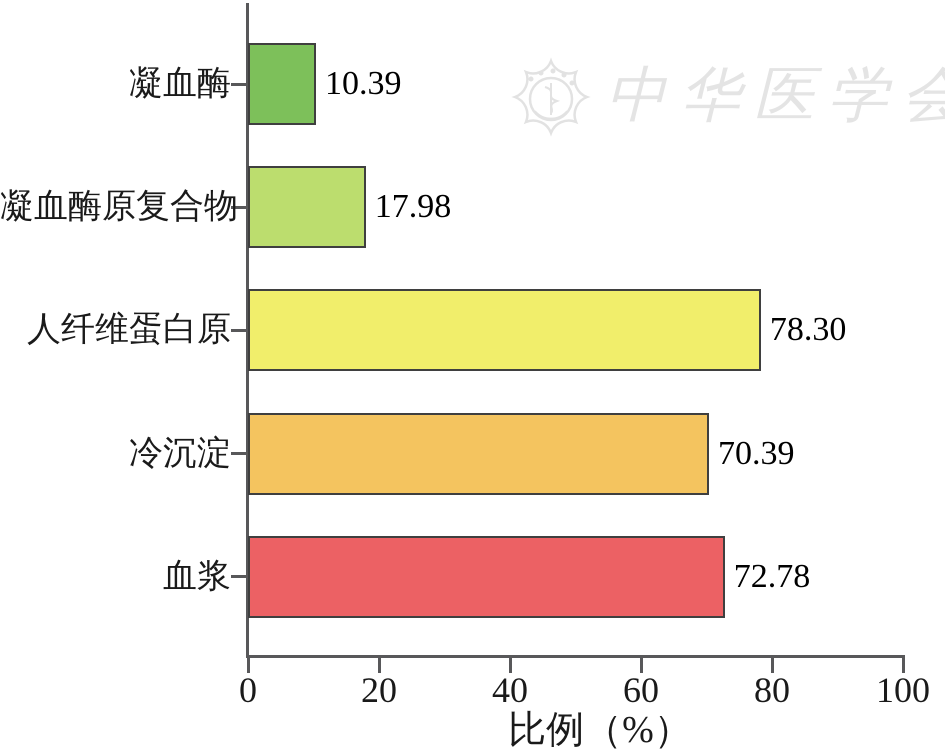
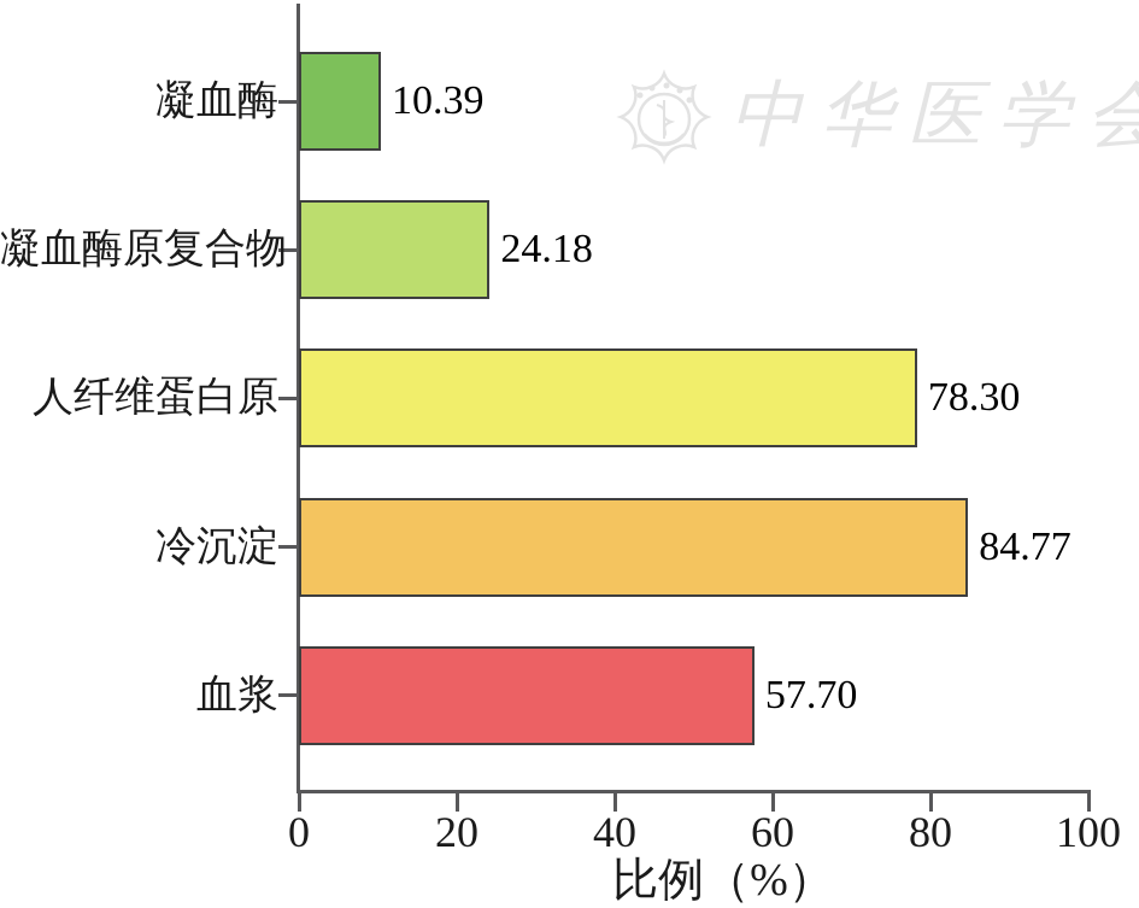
凝血酶原复合物: 17.98 -> 24.18
冷沉淀: 70.39 -> 84.77
血浆: 72.78 -> 57.70
